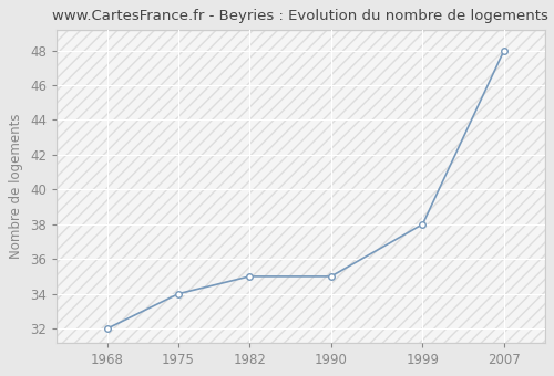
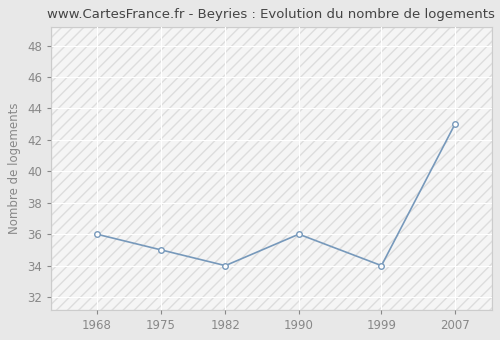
1968: 32 -> 36
1975: 34 -> 35
1982: 35 -> 34
1990: 35 -> 36
1999: 38 -> 34
2007: 48 -> 43
